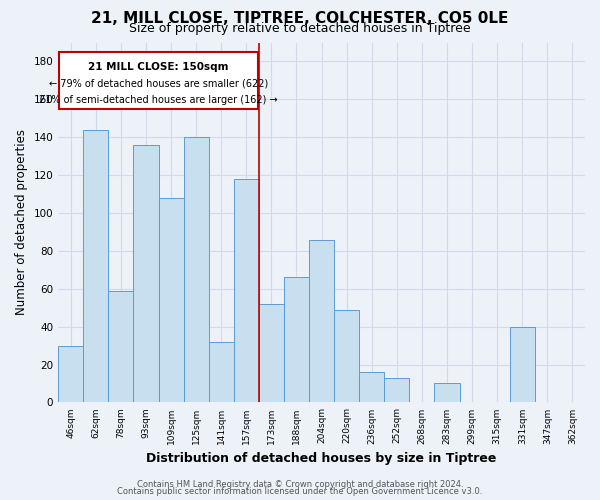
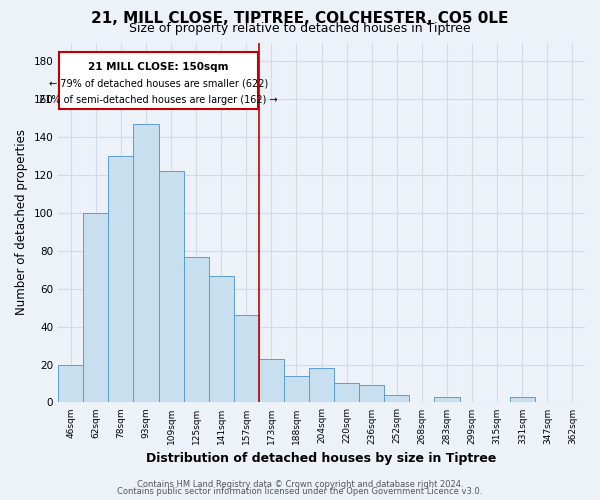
46sqm: 30 -> 20
62sqm: 144 -> 100
78sqm: 59 -> 130
93sqm: 136 -> 147
109sqm: 108 -> 122
125sqm: 140 -> 77
141sqm: 32 -> 67
157sqm: 118 -> 46
173sqm: 52 -> 23
188sqm: 66 -> 14
204sqm: 86 -> 18
220sqm: 49 -> 10
236sqm: 16 -> 9
252sqm: 13 -> 4
283sqm: 10 -> 3
331sqm: 40 -> 3
